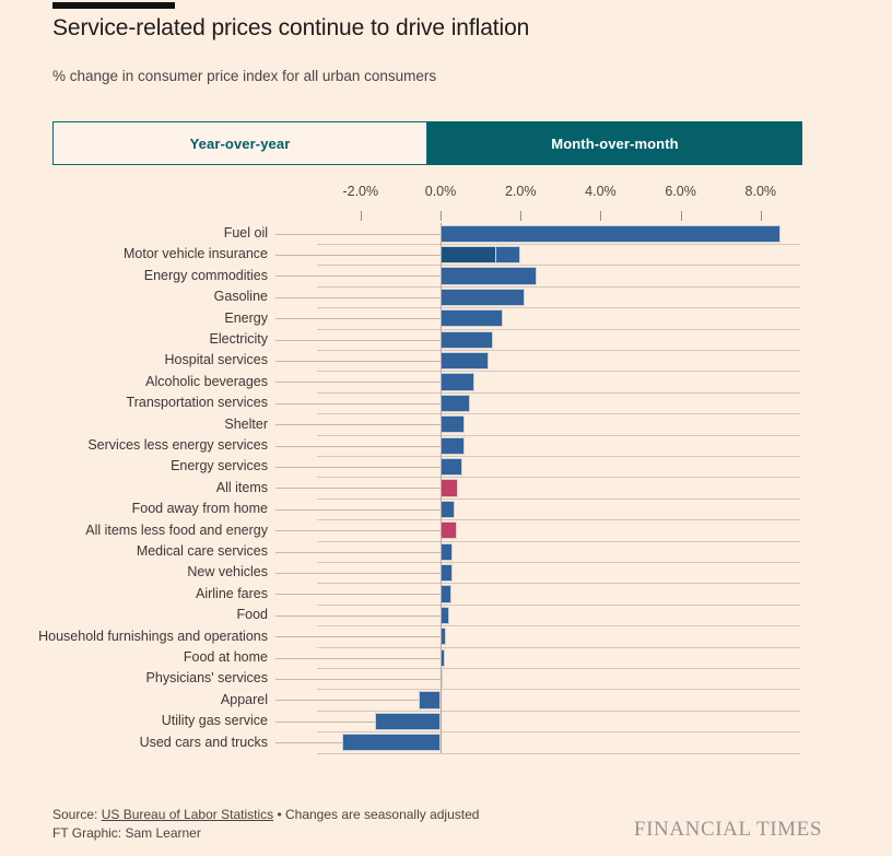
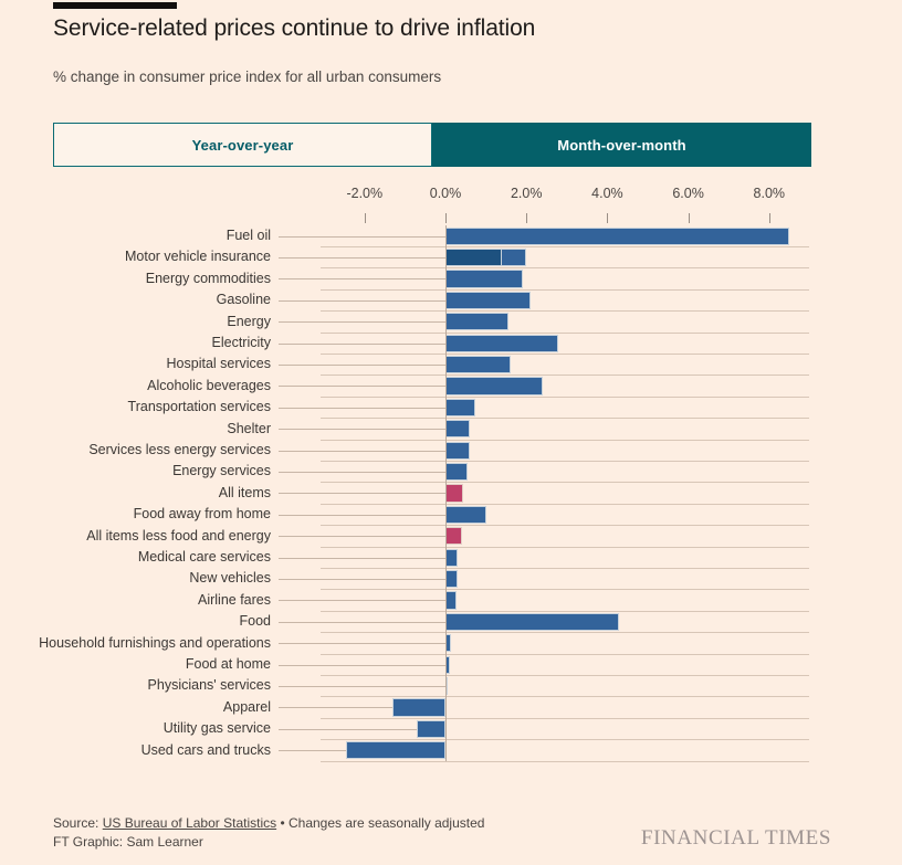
Energy commodities: 2.4% -> 1.9%
Electricity: 1.3% -> 2.8%
Hospital services: 1.2% -> 1.6%
Alcoholic beverages: 0.8% -> 2.4%
Food away from home: 0.3% -> 1.0%
Food: 0.2% -> 4.3%
Apparel: -0.6% -> -1.3%
Utility gas service: -1.6% -> -0.7%
